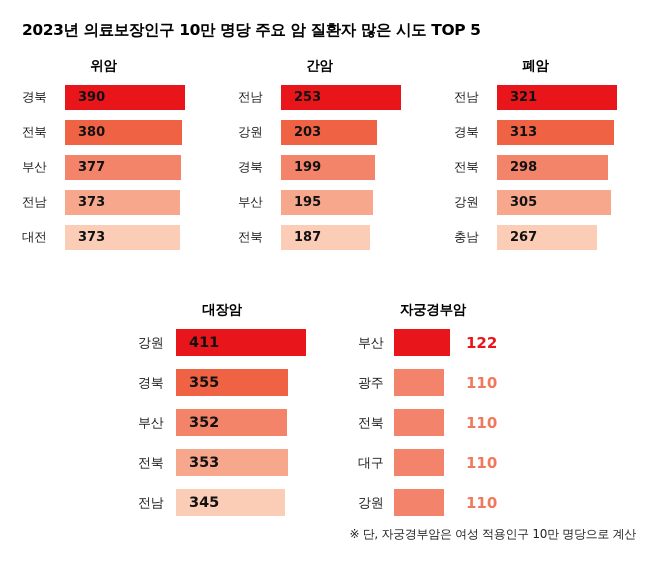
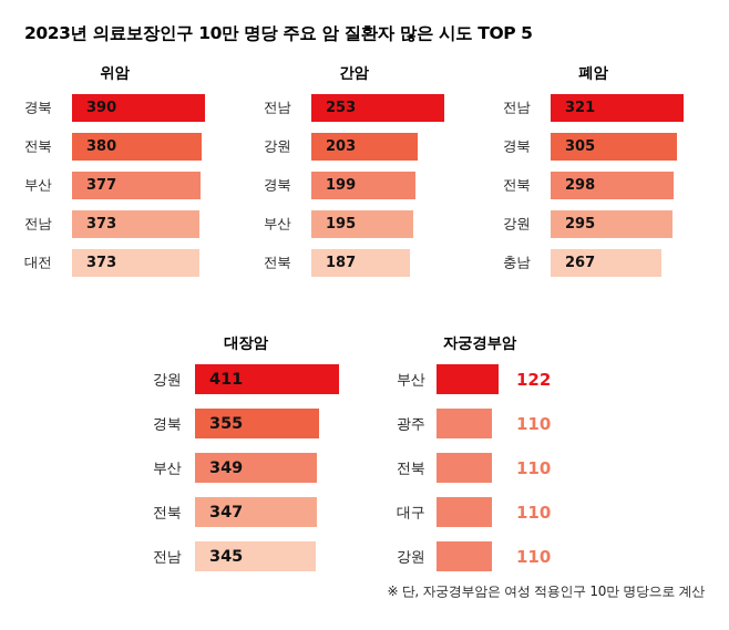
폐암/경북: 313 -> 305
폐암/강원: 305 -> 295
대장암/부산: 352 -> 349
대장암/전북: 353 -> 347
